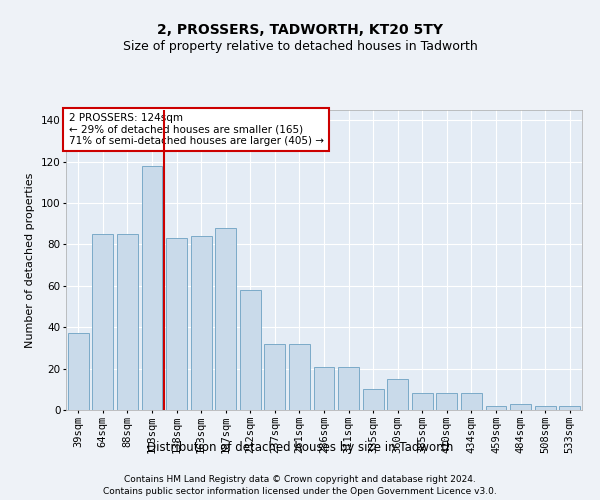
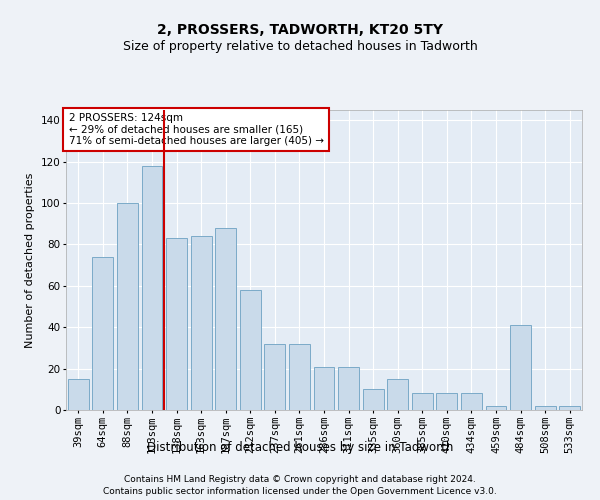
39sqm: 37 -> 15
64sqm: 85 -> 74
88sqm: 85 -> 100
484sqm: 3 -> 41
